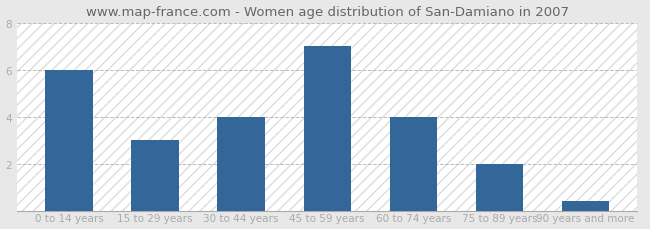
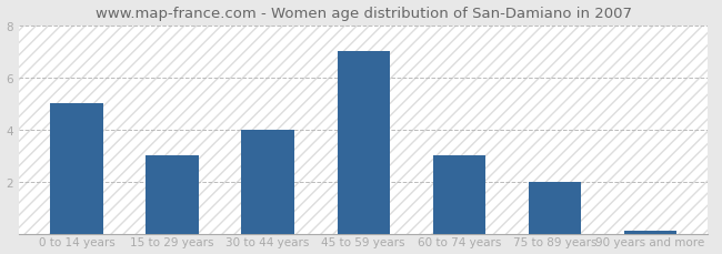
0 to 14 years: 6.0 -> 5.0
60 to 74 years: 4.0 -> 3.0
90 years and more: 0.4 -> 0.1
